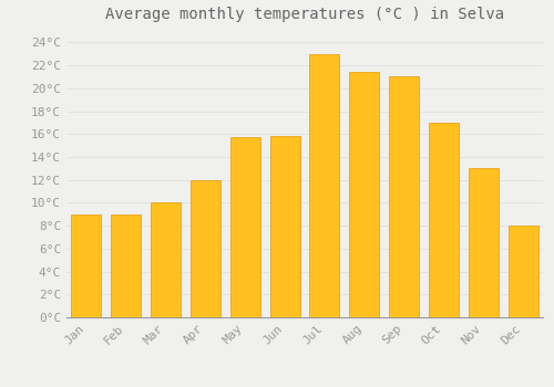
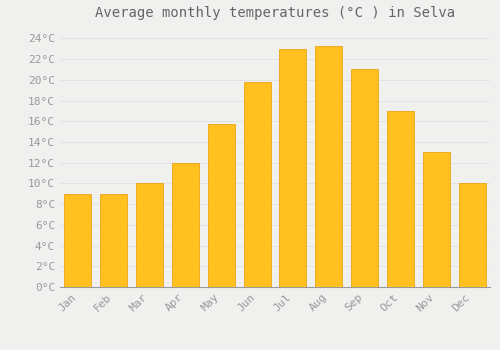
Jun: 15.8°C -> 19.8°C
Aug: 21.4°C -> 23.3°C
Dec: 8.0°C -> 10.0°C
